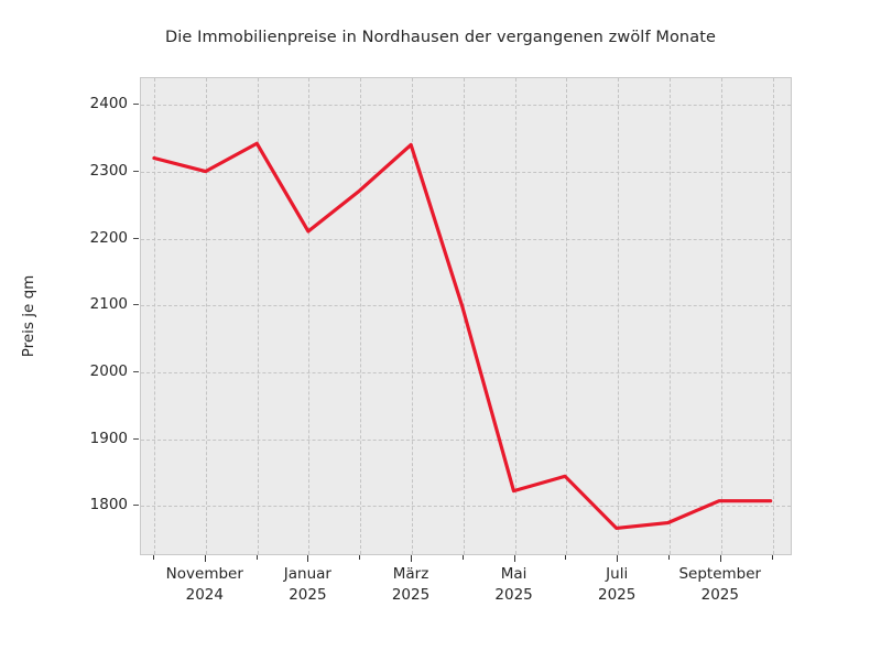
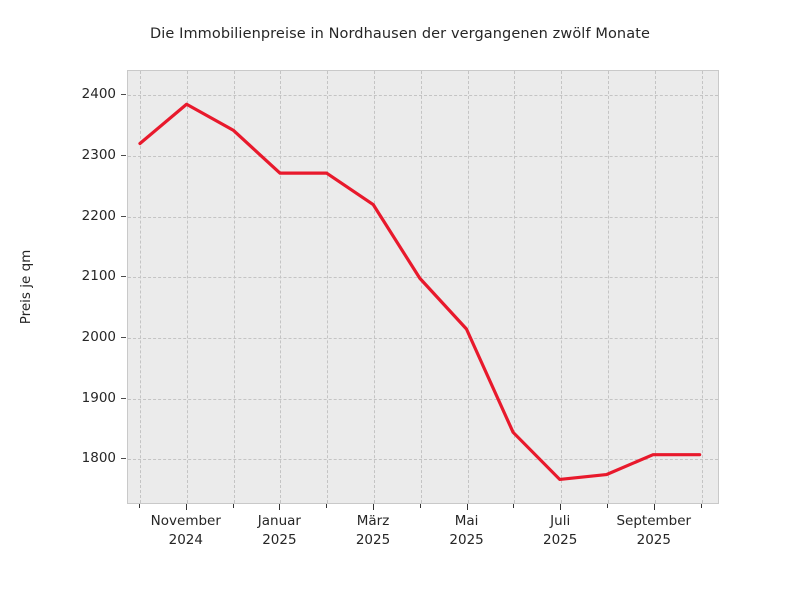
November 2024: 2300 -> 2380
Januar 2025: 2210 -> 2270
März 2025: 2340 -> 2220
Mai 2025: 1820 -> 2010
